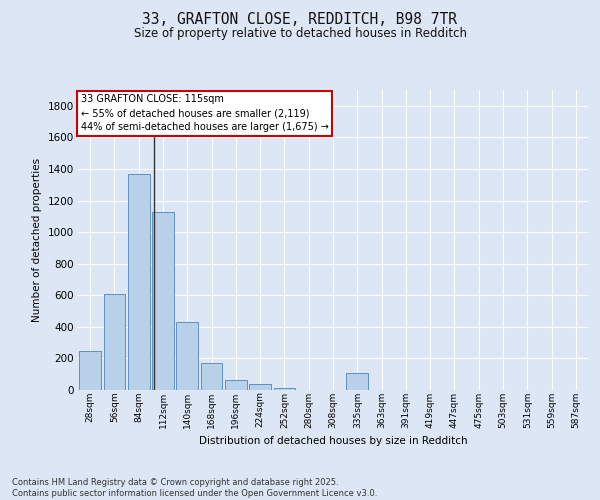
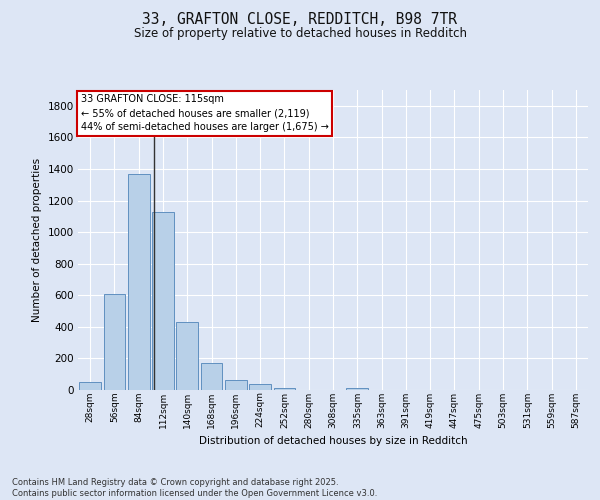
28sqm: 250 -> 50
335sqm: 110 -> 20
